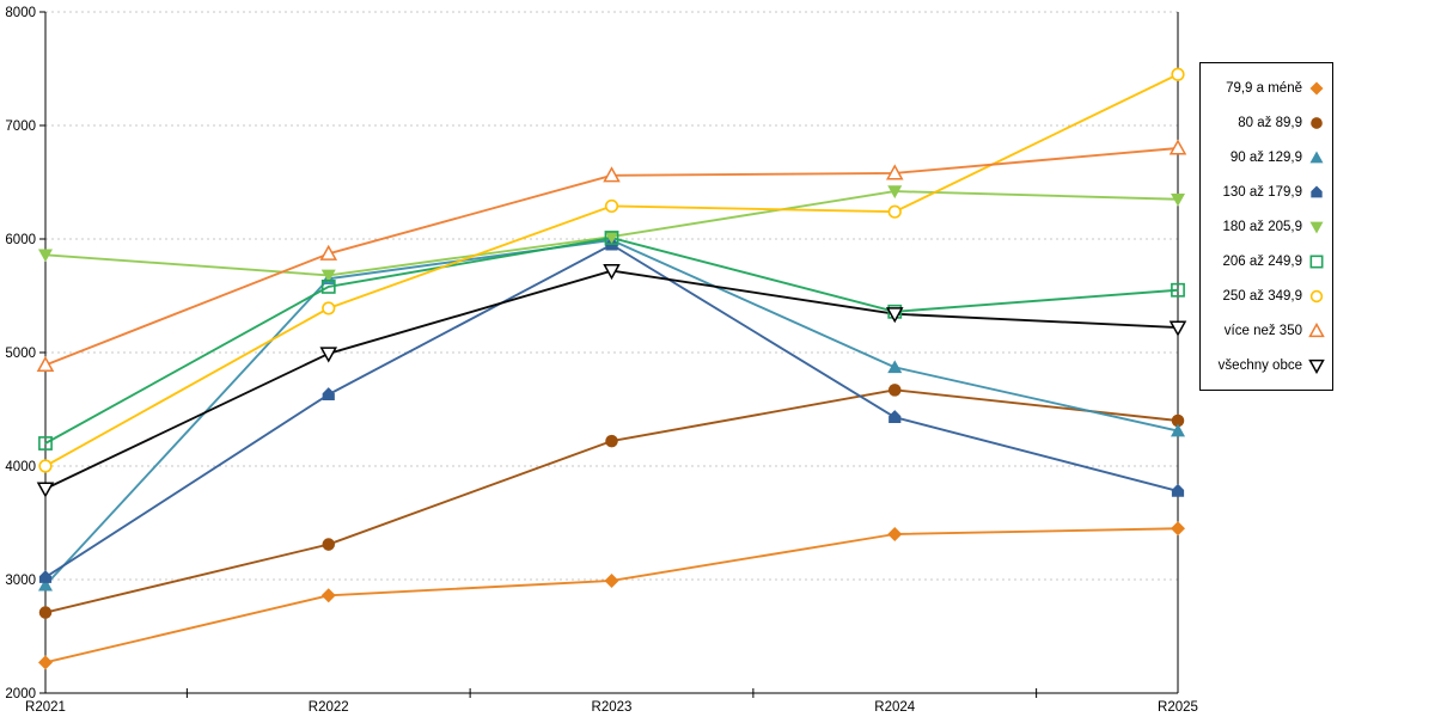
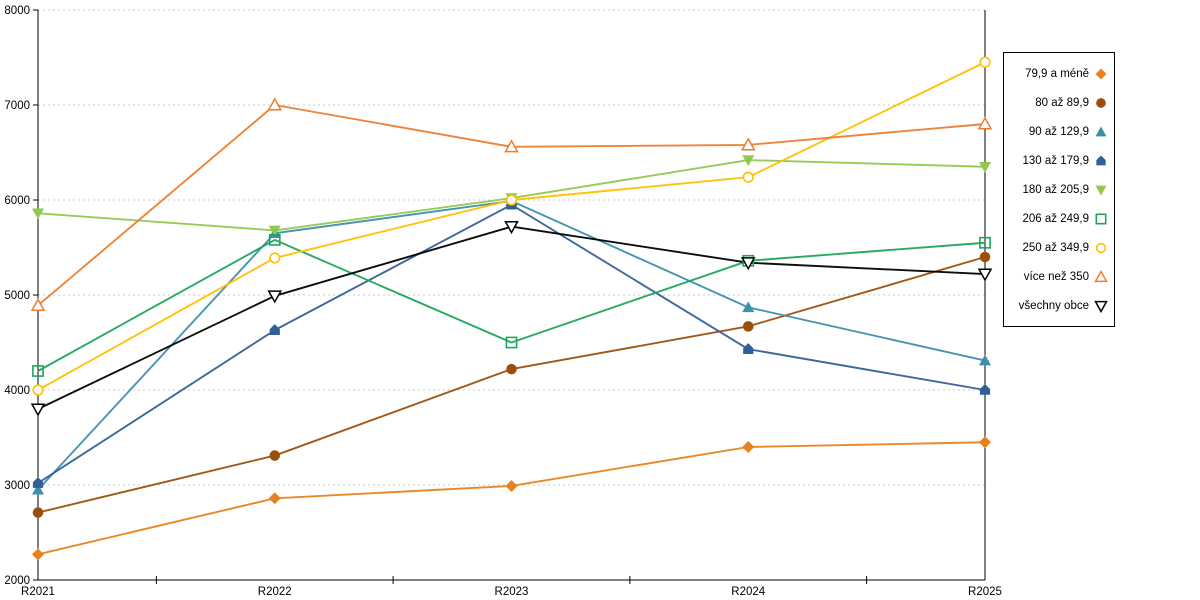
více než 350/R2022: 5900 -> 7000
206 až 249,9/R2023: 6000 -> 4500
250 až 349,9/R2023: 6300 -> 6000
80 až 89,9/R2025: 4400 -> 5400
130 až 179,9/R2025: 3800 -> 4000
